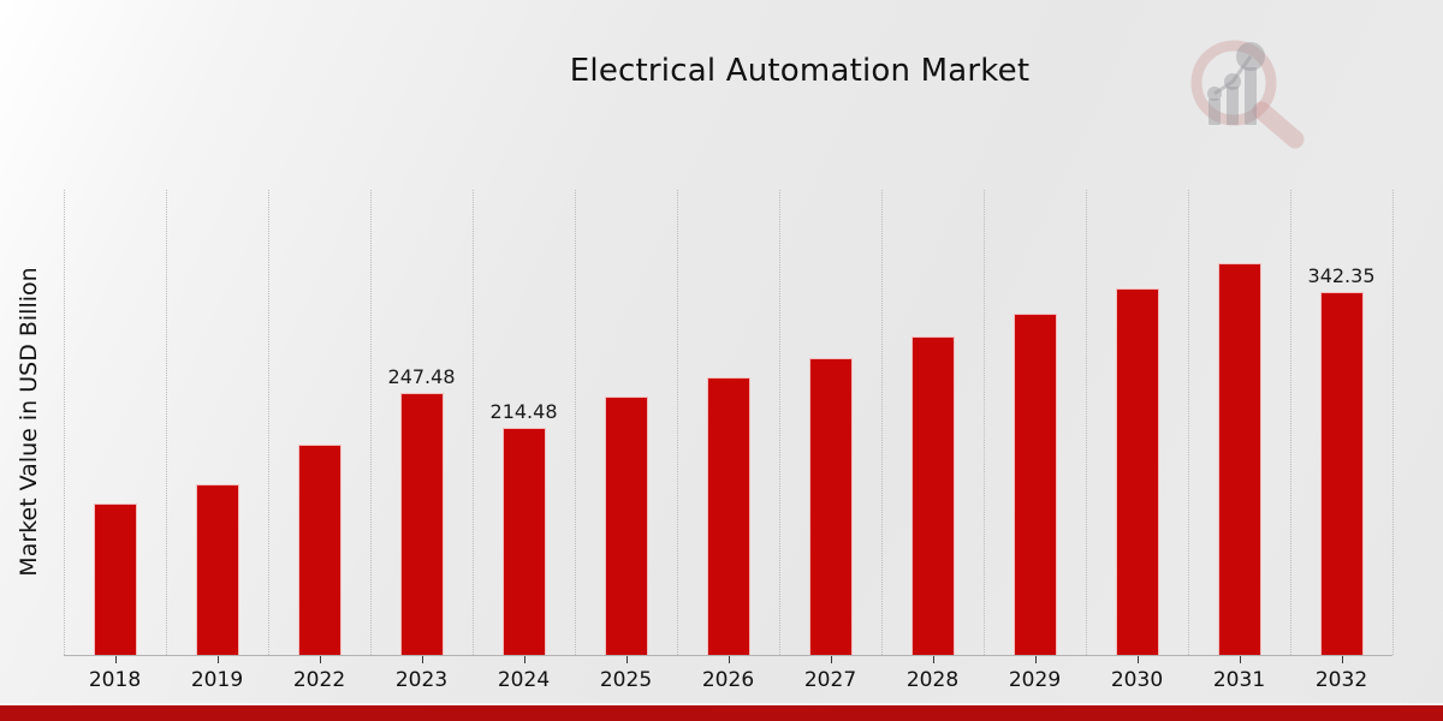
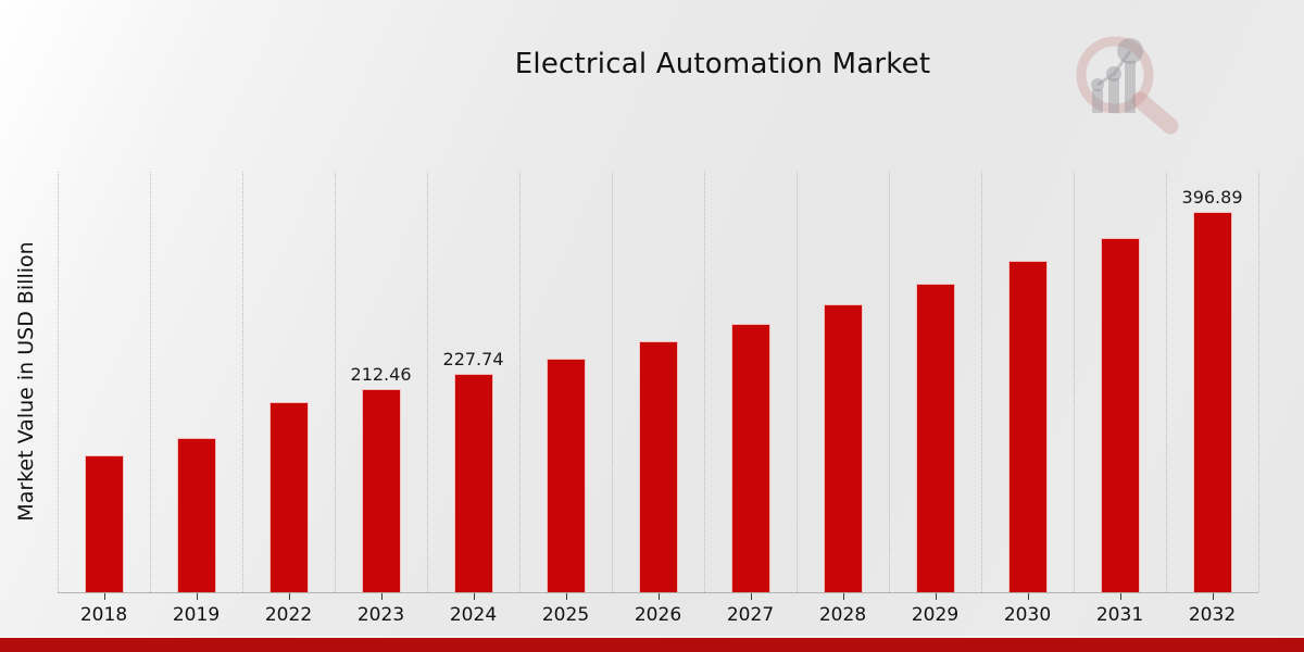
2023: 247.48 -> 212.46
2024: 214.48 -> 227.74
2032: 342.35 -> 396.89
